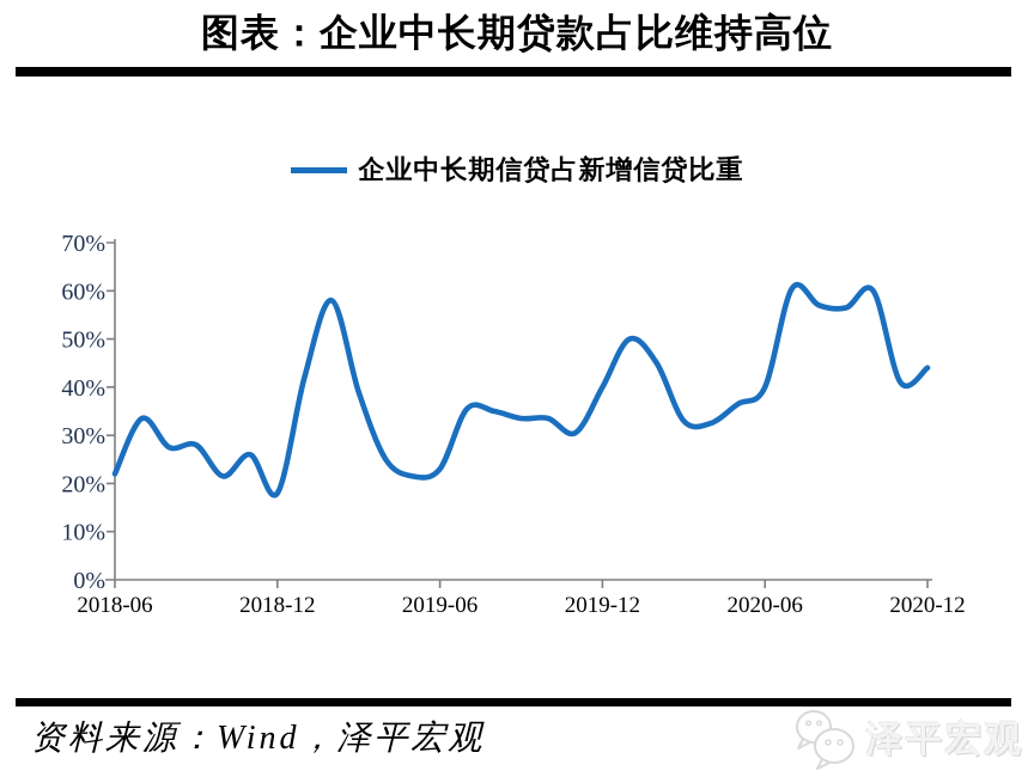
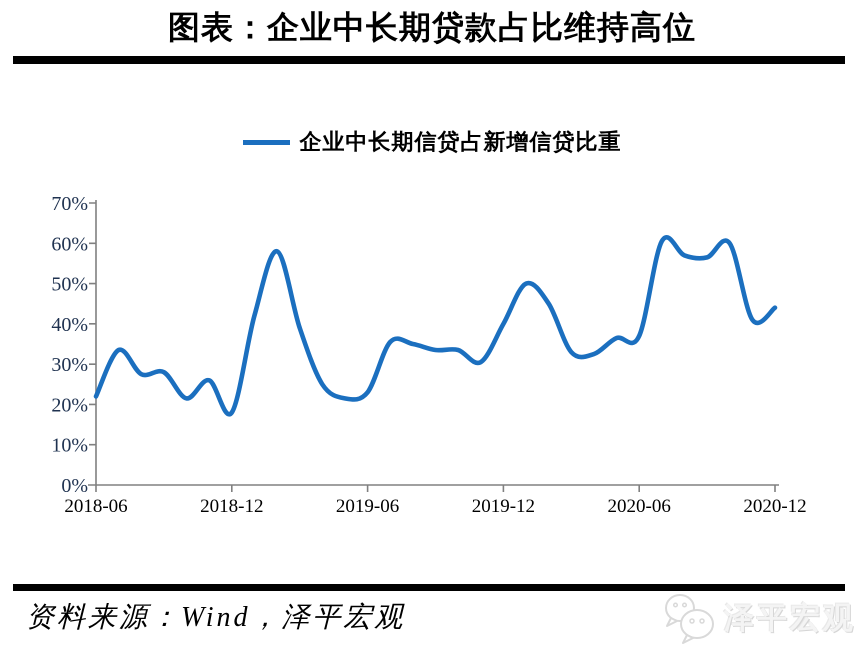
2020-06: 40% -> 37%
